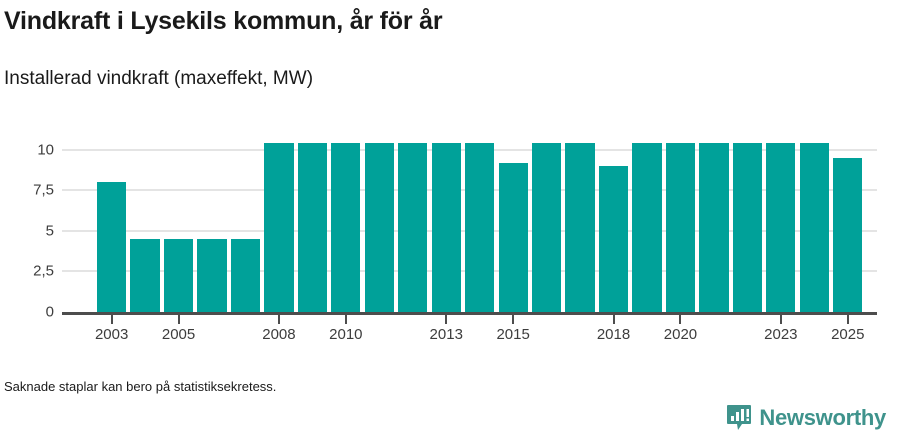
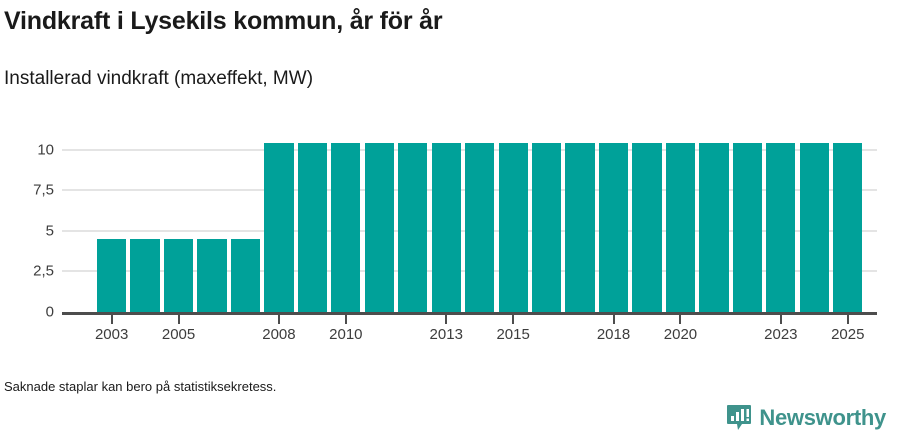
2003: 8.0 -> 4.5
2015: 9.2 -> 10.4
2018: 9.0 -> 10.4
2025: 9.5 -> 10.4
